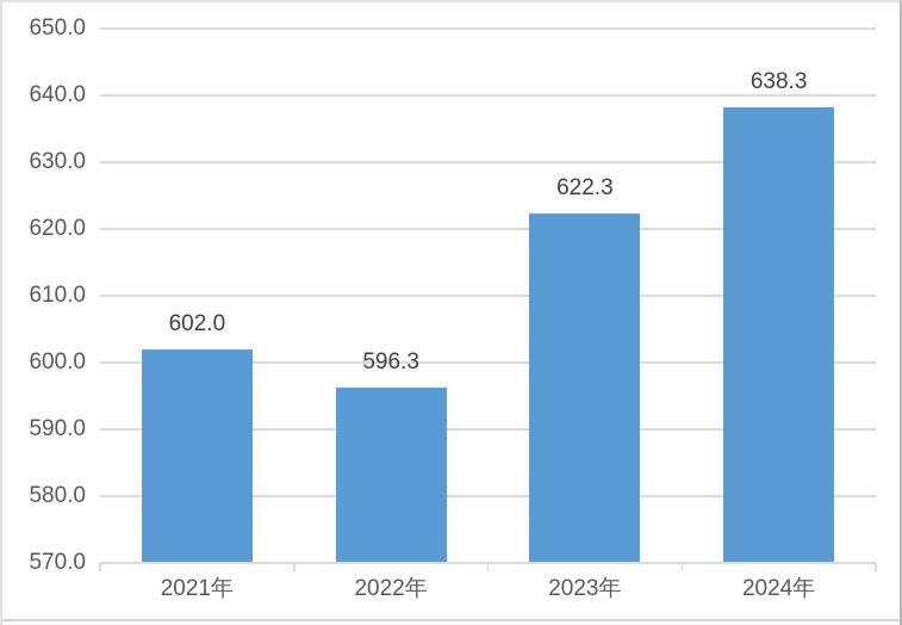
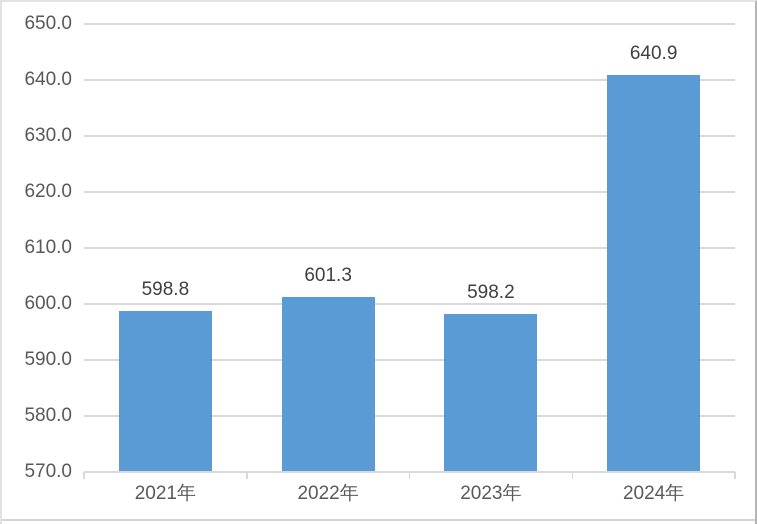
2021年: 602.0 -> 598.8
2022年: 596.3 -> 601.3
2023年: 622.3 -> 598.2
2024年: 638.3 -> 640.9
